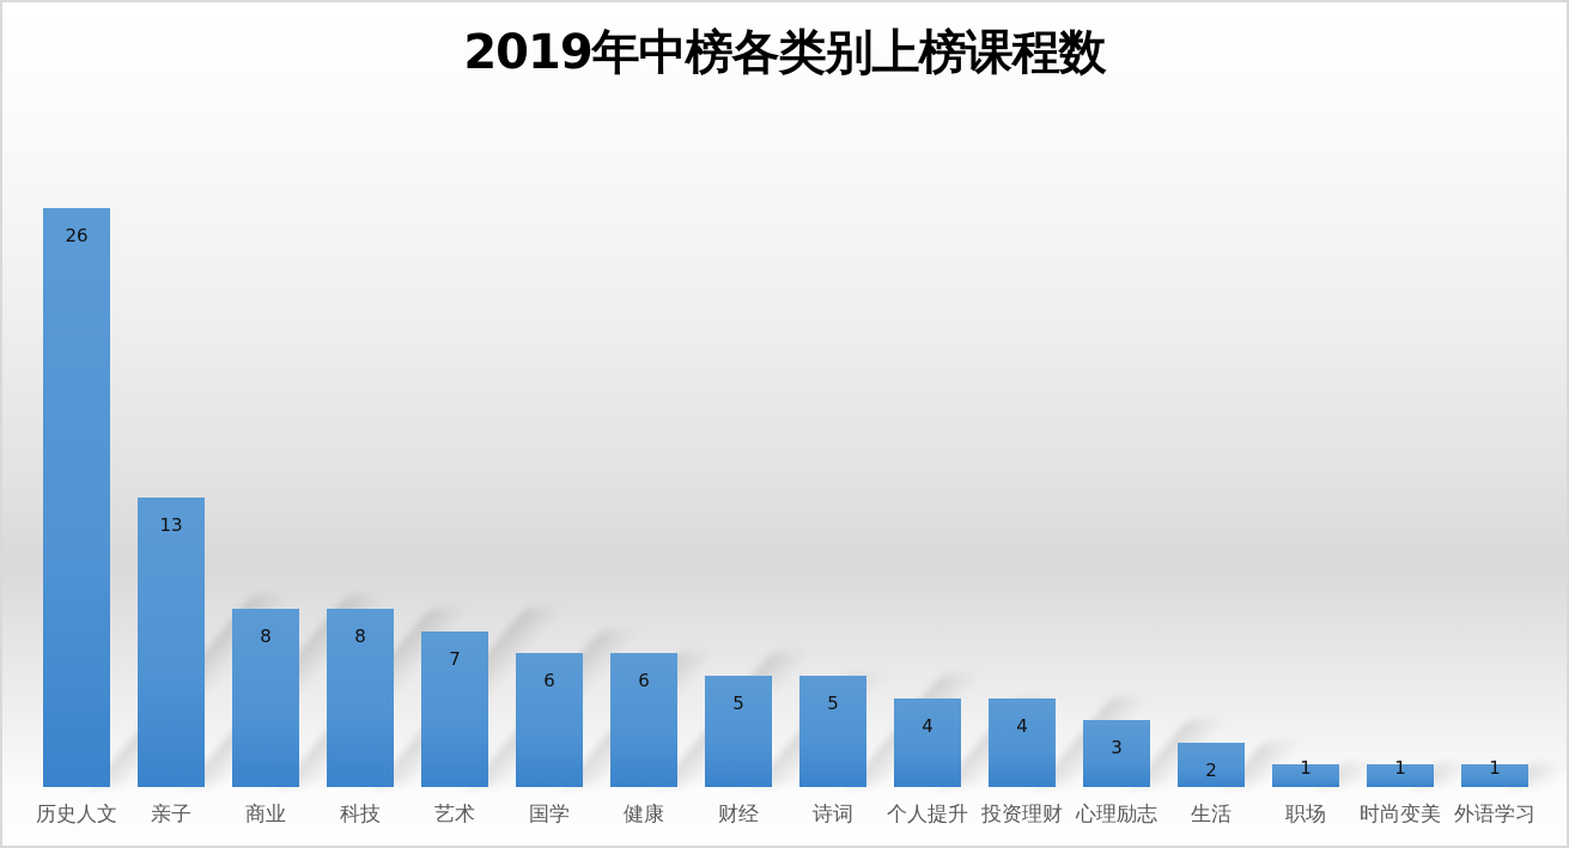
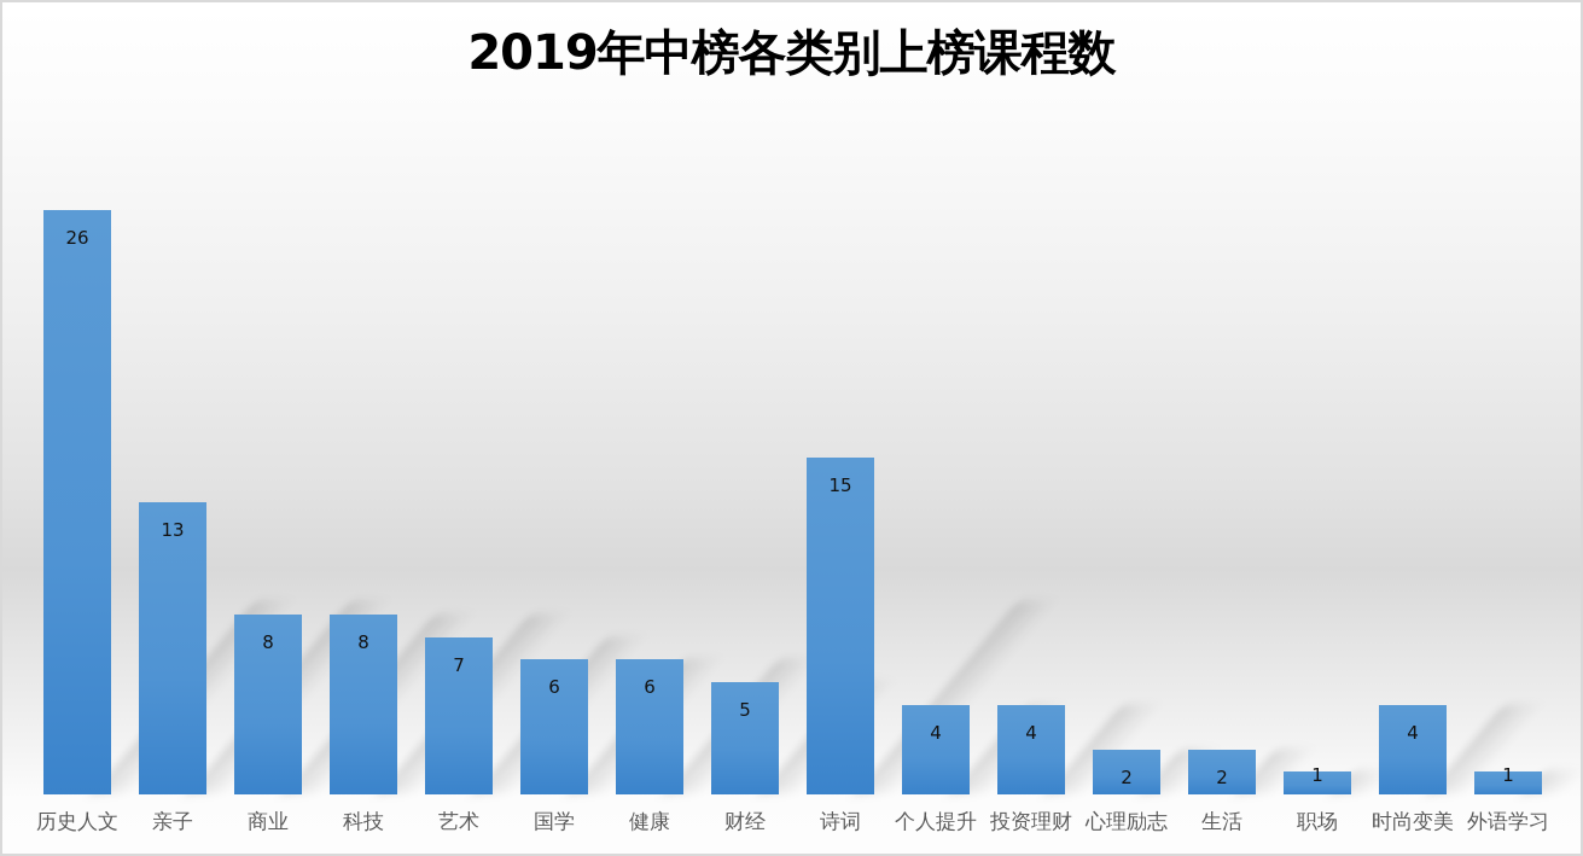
诗词: 5 -> 15
心理励志: 3 -> 2
时尚变美: 1 -> 4
